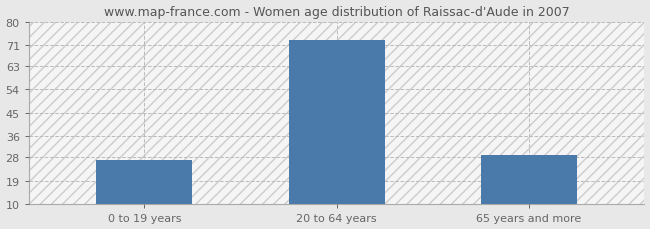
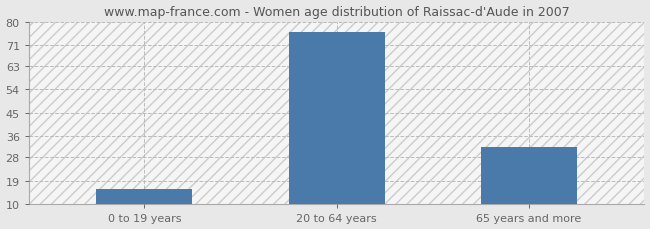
0 to 19 years: 27 -> 16
20 to 64 years: 73 -> 76
65 years and more: 29 -> 32
